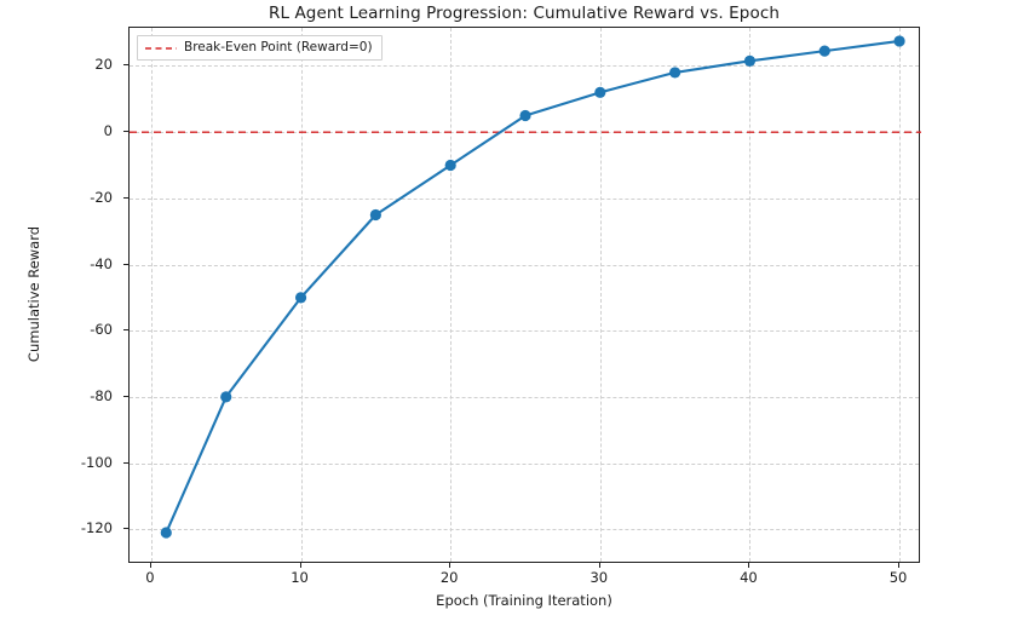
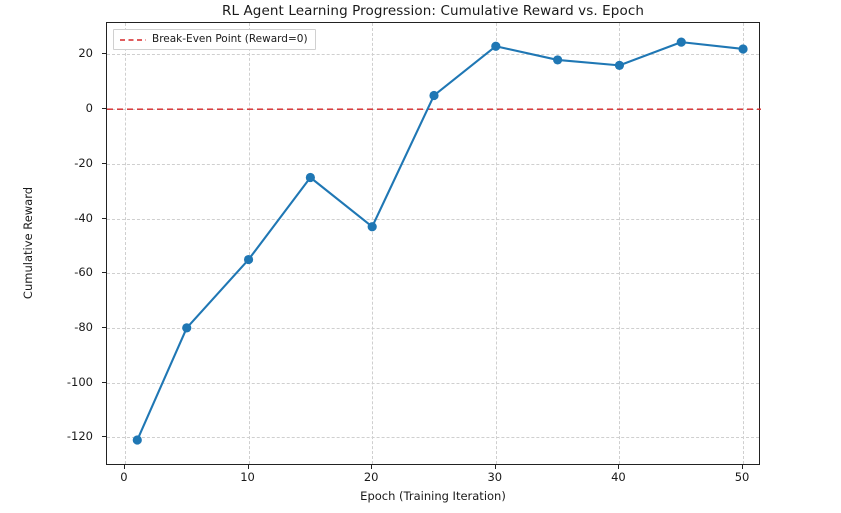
10: -50 -> -55
20: -10 -> -43
30: 12 -> 23
40: 22 -> 16
50: 28 -> 22
